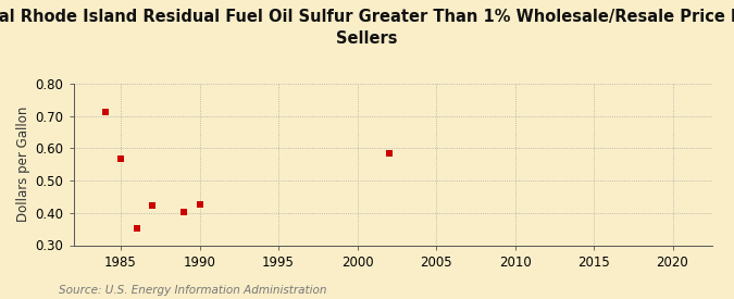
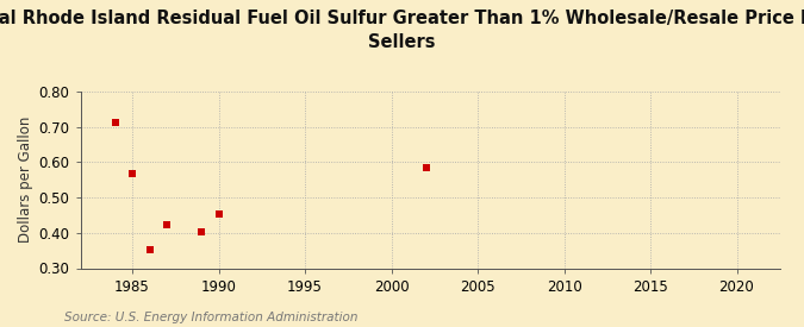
1990: 0.425 -> 0.452
